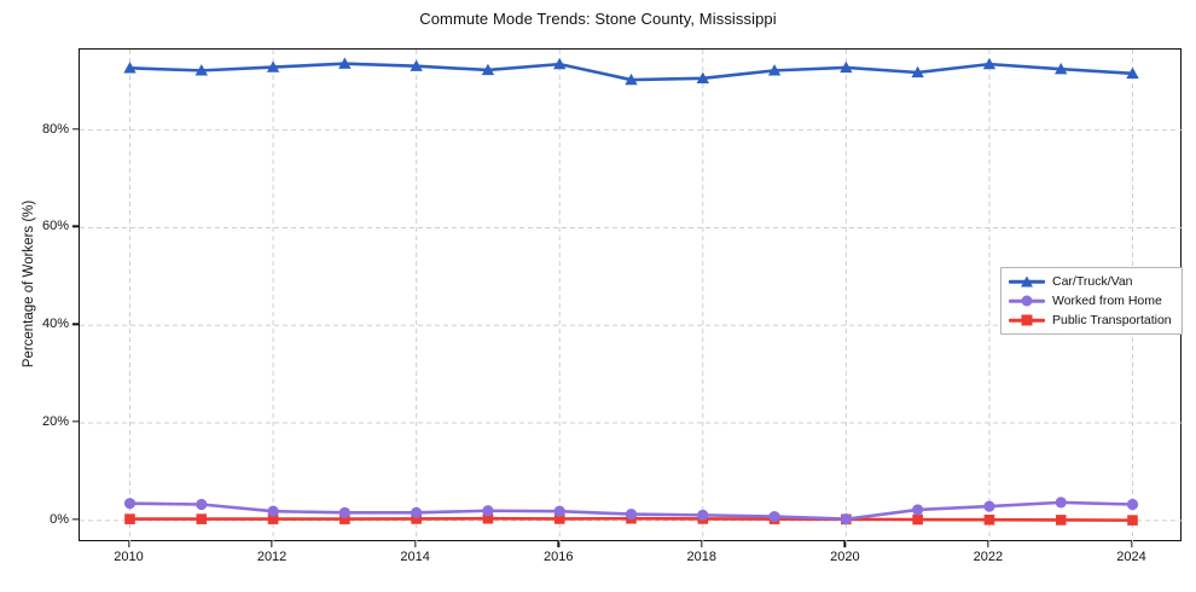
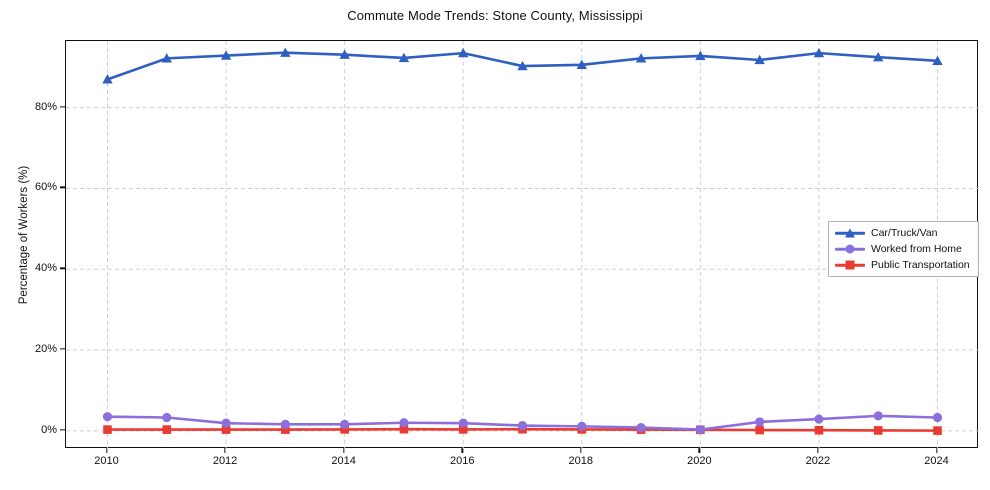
Car/Truck/Van/2010: 93% -> 87%
